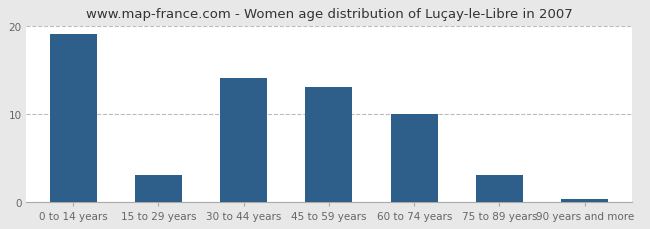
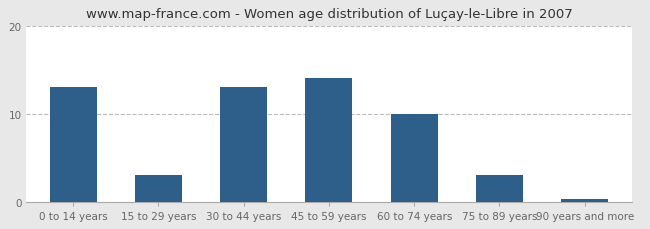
0 to 14 years: 19.0 -> 13.0
30 to 44 years: 14.0 -> 13.0
45 to 59 years: 13.0 -> 14.0
